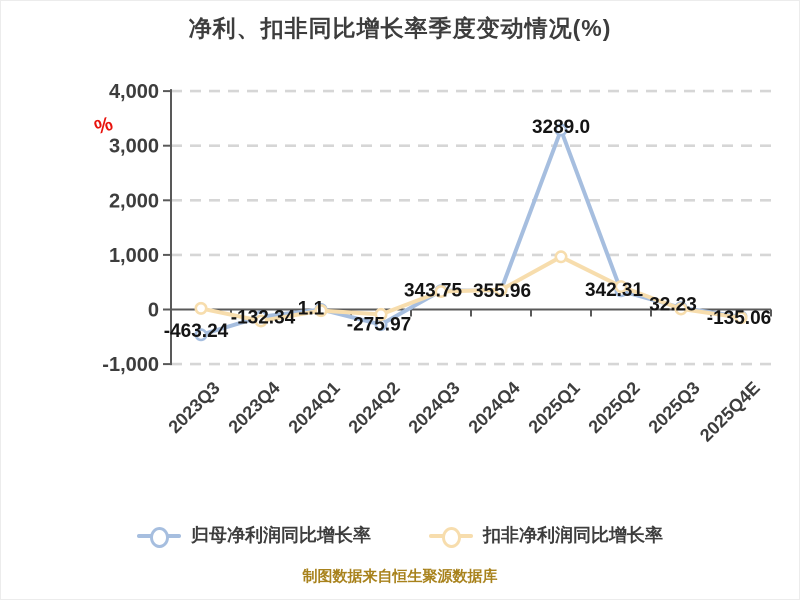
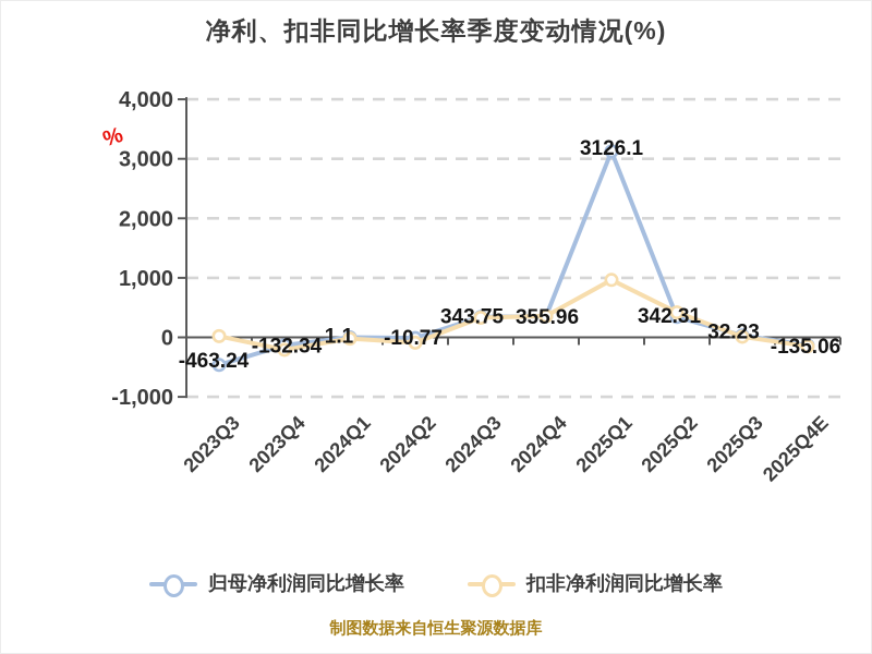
归母净利润同比增长率/2024Q2: -275.97 -> -10.77
归母净利润同比增长率/2025Q1: 3289.0 -> 3126.1
